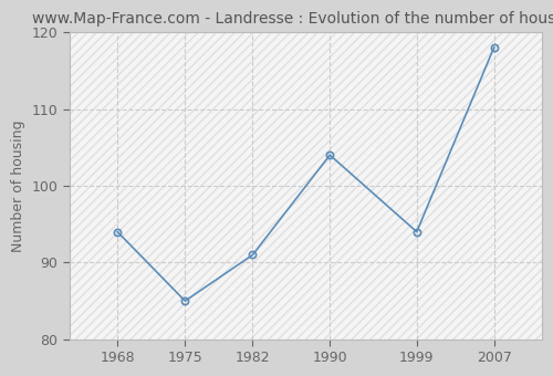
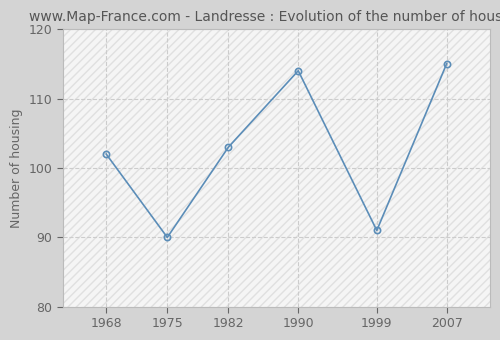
1968: 94 -> 102
1975: 85 -> 90
1982: 91 -> 103
1990: 104 -> 114
1999: 94 -> 91
2007: 118 -> 115
